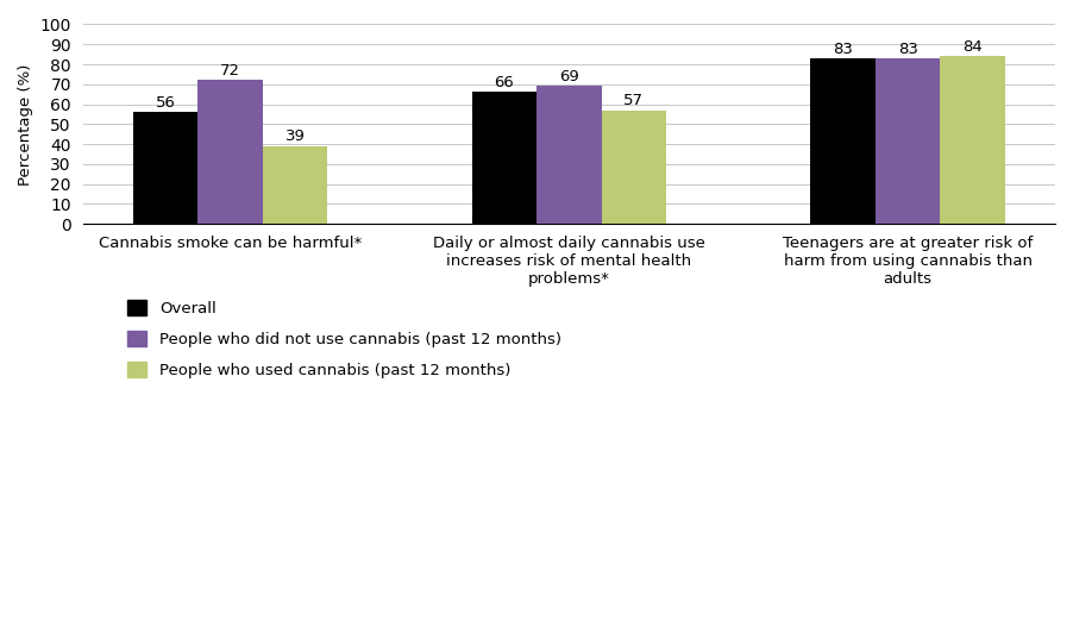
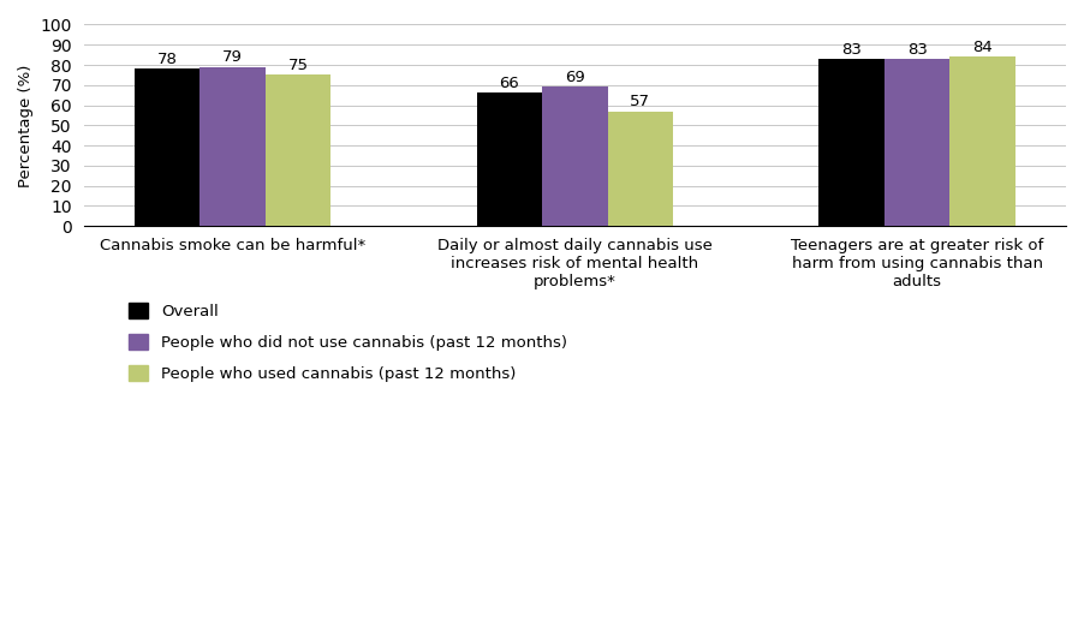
Overall/Cannabis smoke can be harmful*: 56 -> 78
People who did not use cannabis (past 12 months)/Cannabis smoke can be harmful*: 72 -> 79
People who used cannabis (past 12 months)/Cannabis smoke can be harmful*: 39 -> 75
